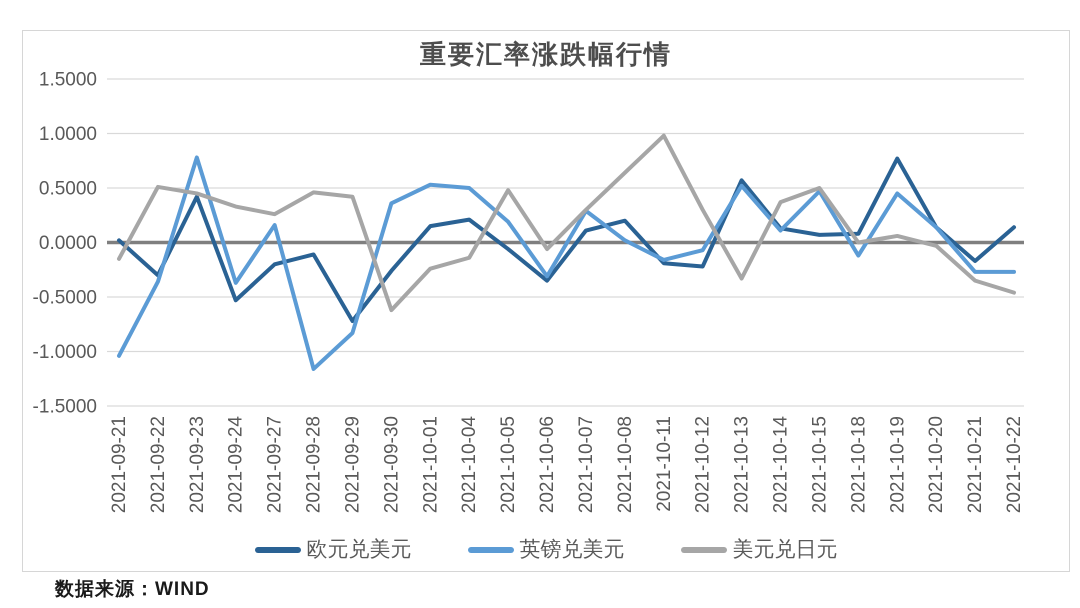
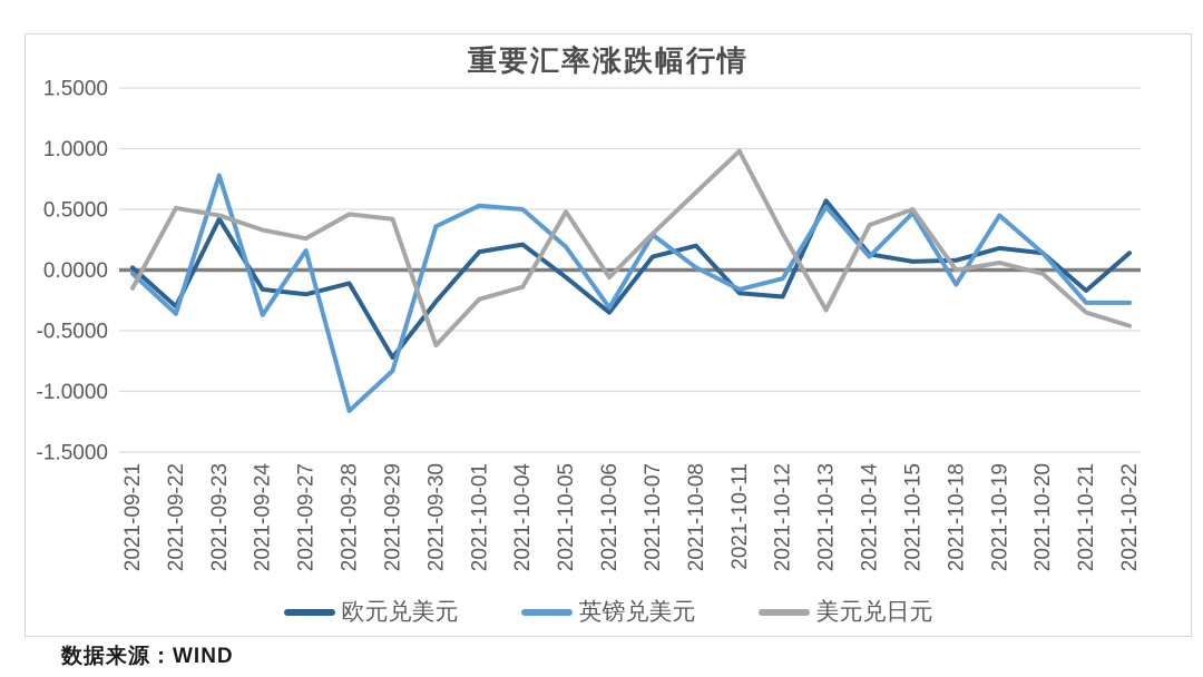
英镑兑美元/2021-09-21: -1.04 -> -0.03
欧元兑美元/2021-09-24: -0.53 -> -0.16
欧元兑美元/2021-10-19: 0.77 -> 0.18
